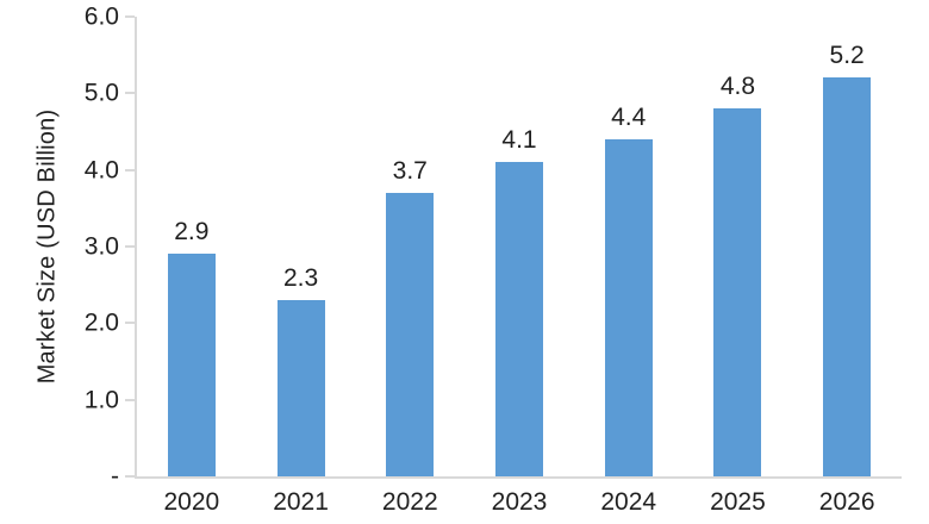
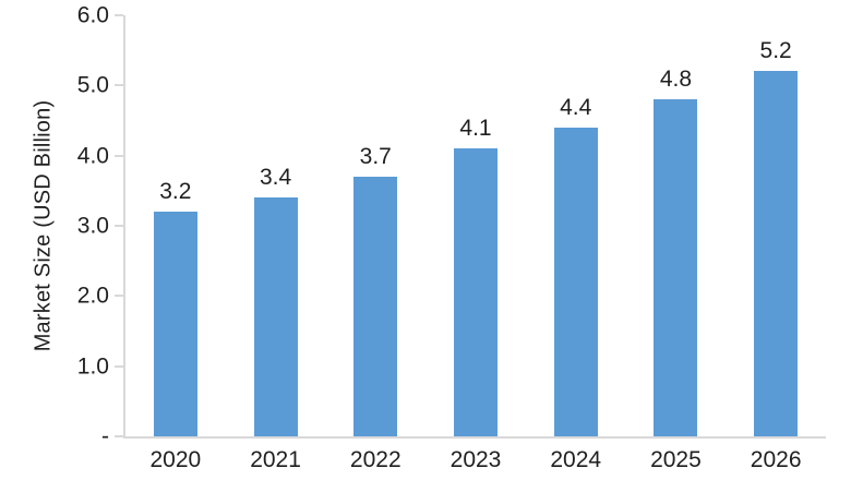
2020: 2.9 -> 3.2
2021: 2.3 -> 3.4
